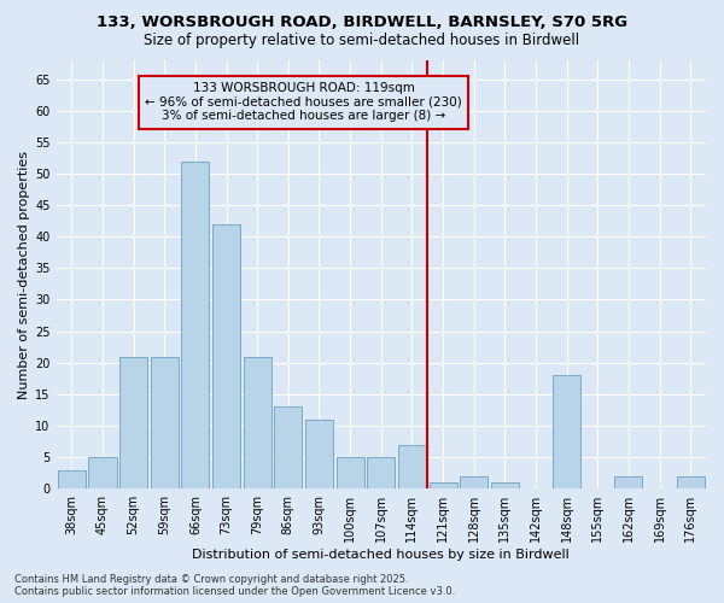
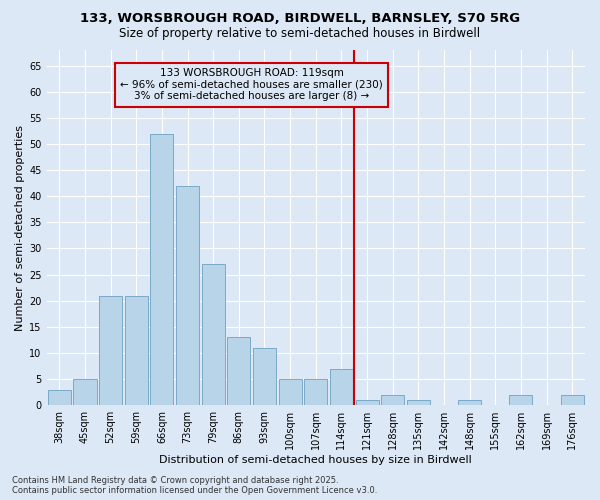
79sqm: 21 -> 27
148sqm: 18 -> 1
